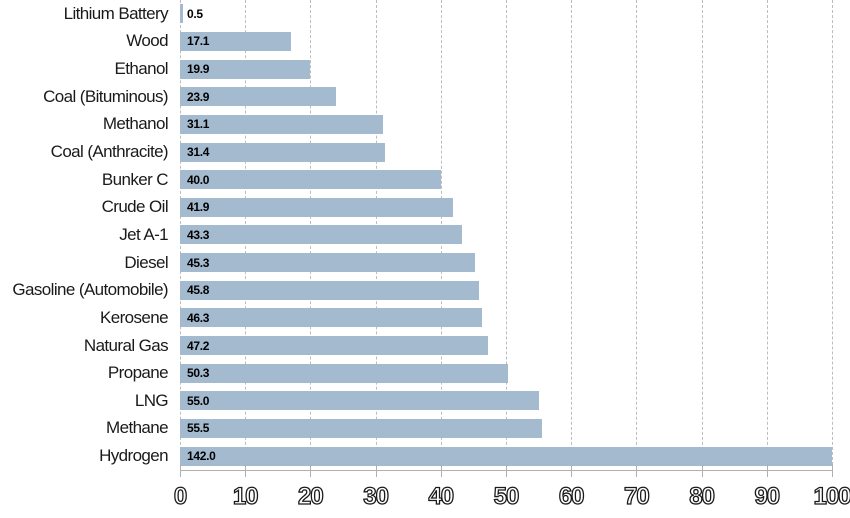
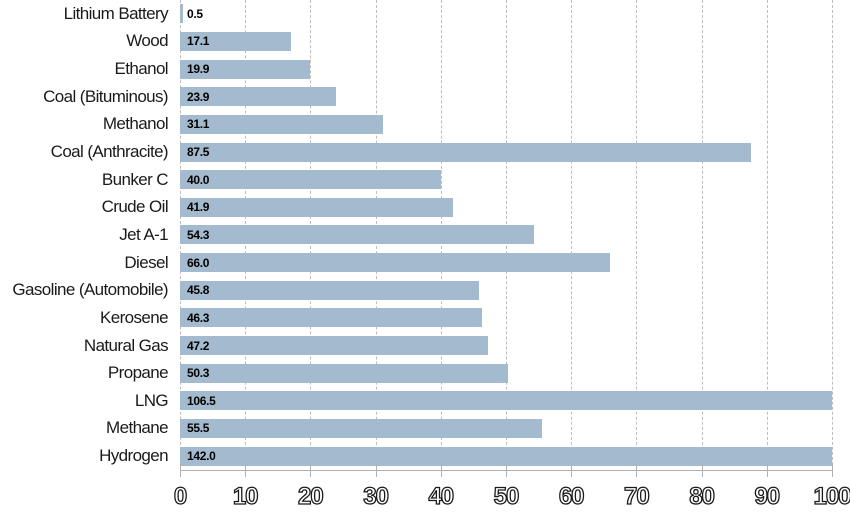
Coal (Anthracite): 31.4 -> 87.5
Jet A-1: 43.3 -> 54.3
Diesel: 45.3 -> 66.0
LNG: 55.0 -> 106.5
